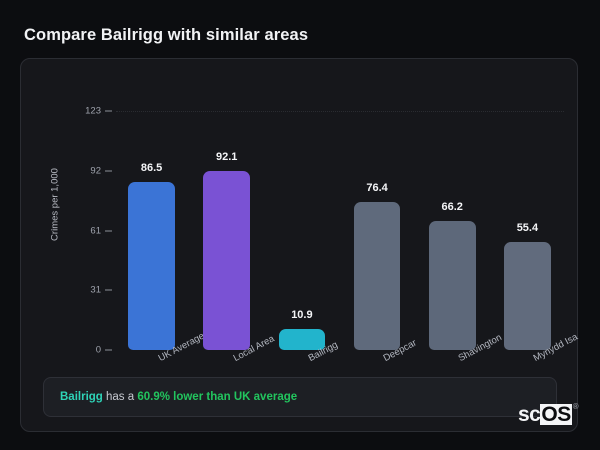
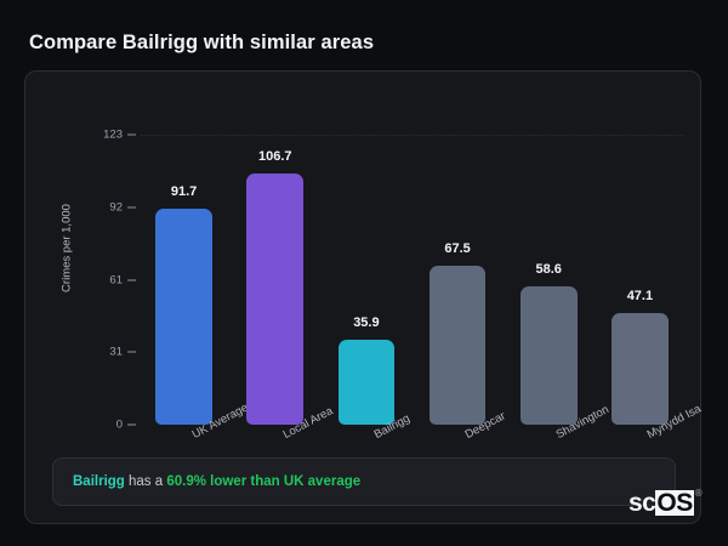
UK Average: 86.5 -> 91.7
Local Area: 92.1 -> 106.7
Bailrigg: 10.9 -> 35.9
Deepcar: 76.4 -> 67.5
Shavington: 66.2 -> 58.6
Mynydd Isa: 55.4 -> 47.1
